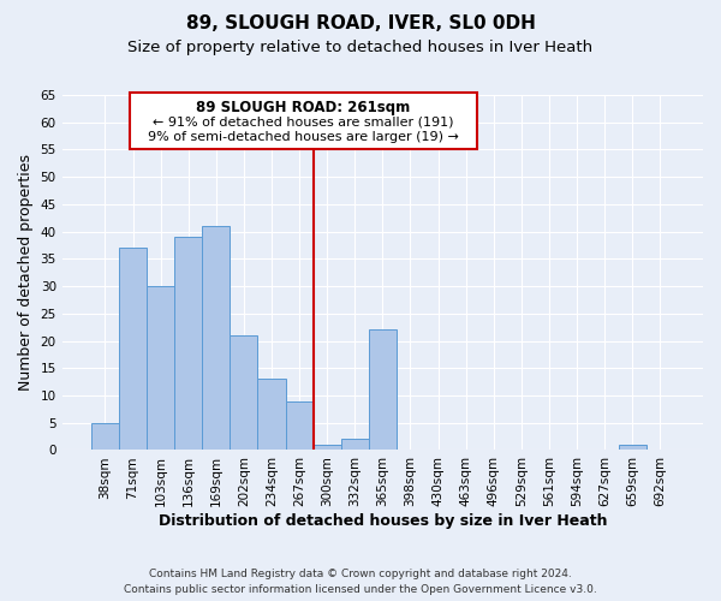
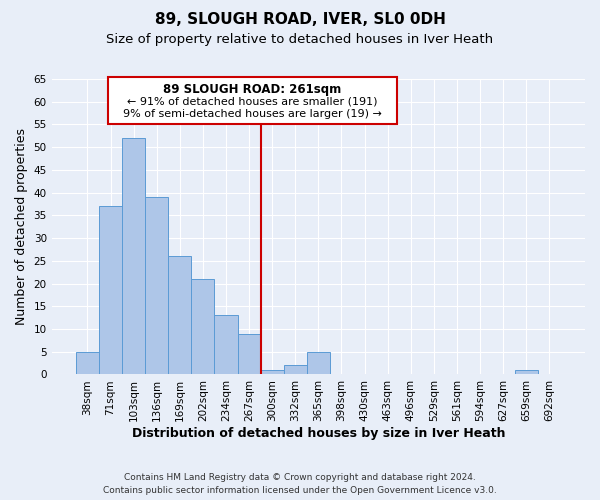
103sqm: 30 -> 52
169sqm: 41 -> 26
365sqm: 22 -> 5
